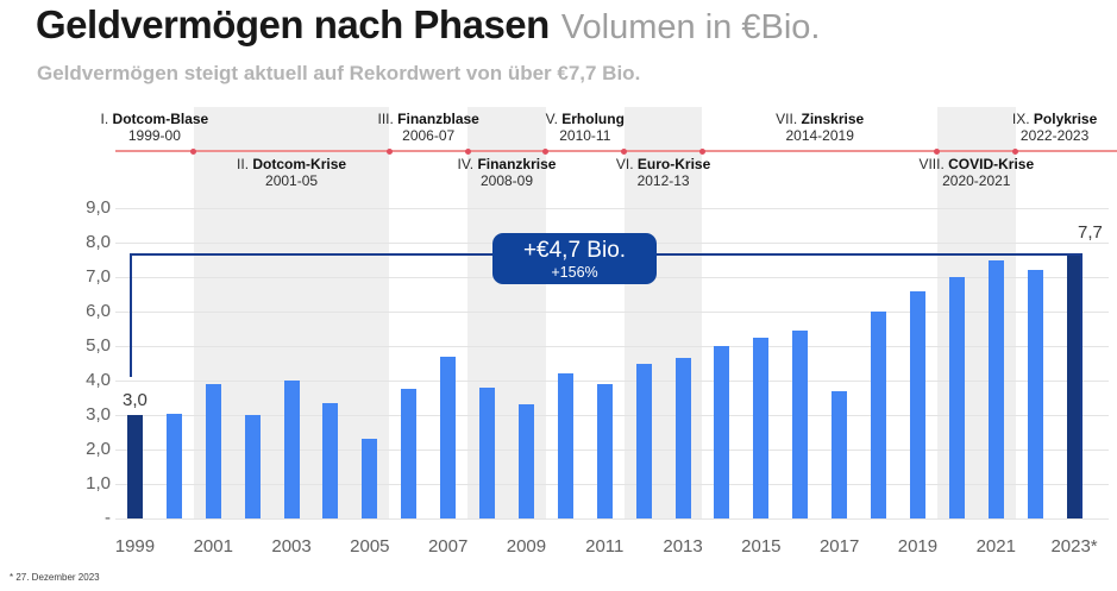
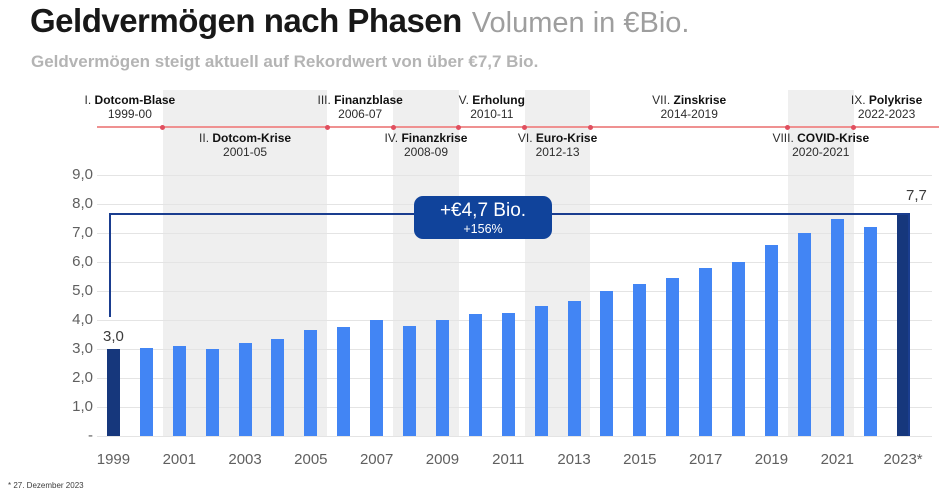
2001: 3,9 -> 3,1
2003: 4,0 -> 3,2
2005: 2,3 -> 3,6
2007: 4,7 -> 4,0
2009: 3,3 -> 4,0
2011: 3,9 -> 4,2
2017: 3,7 -> 5,8
